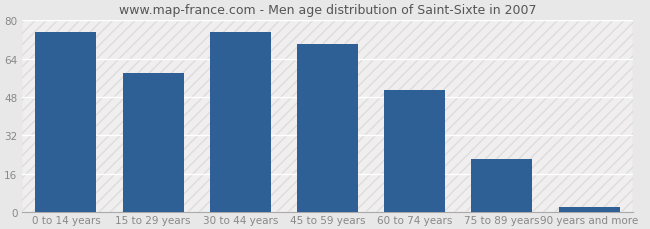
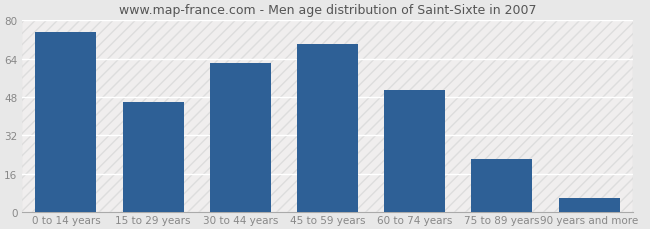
15 to 29 years: 58 -> 46
30 to 44 years: 75 -> 62
90 years and more: 2 -> 6
